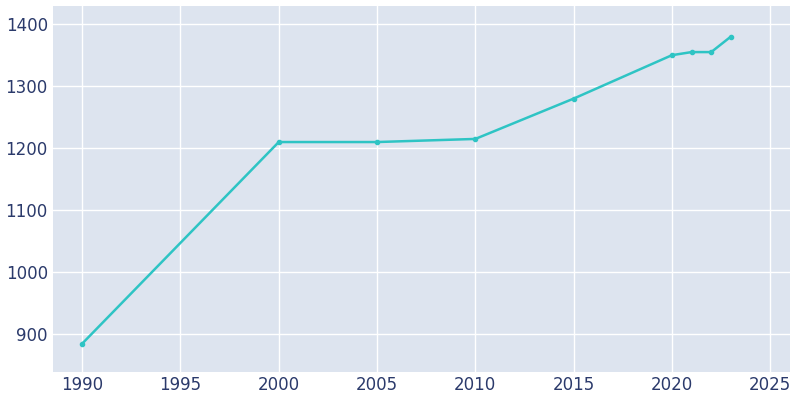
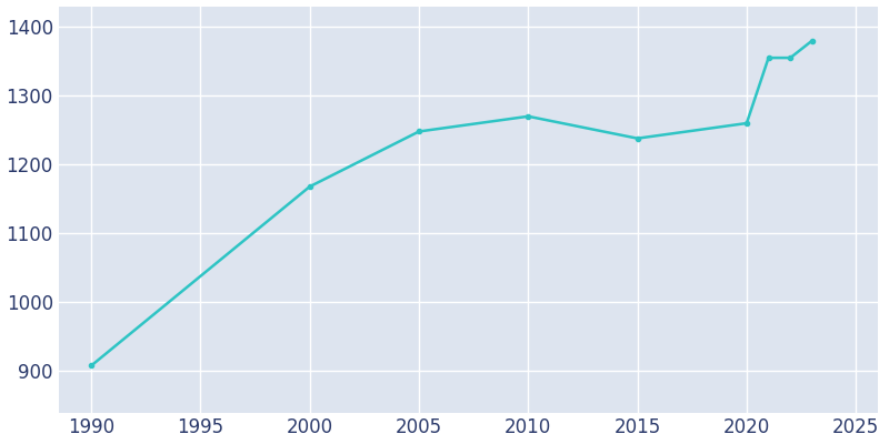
1990: 885 -> 908
2000: 1210 -> 1168
2005: 1210 -> 1248
2010: 1215 -> 1270
2015: 1280 -> 1238
2020: 1350 -> 1260
